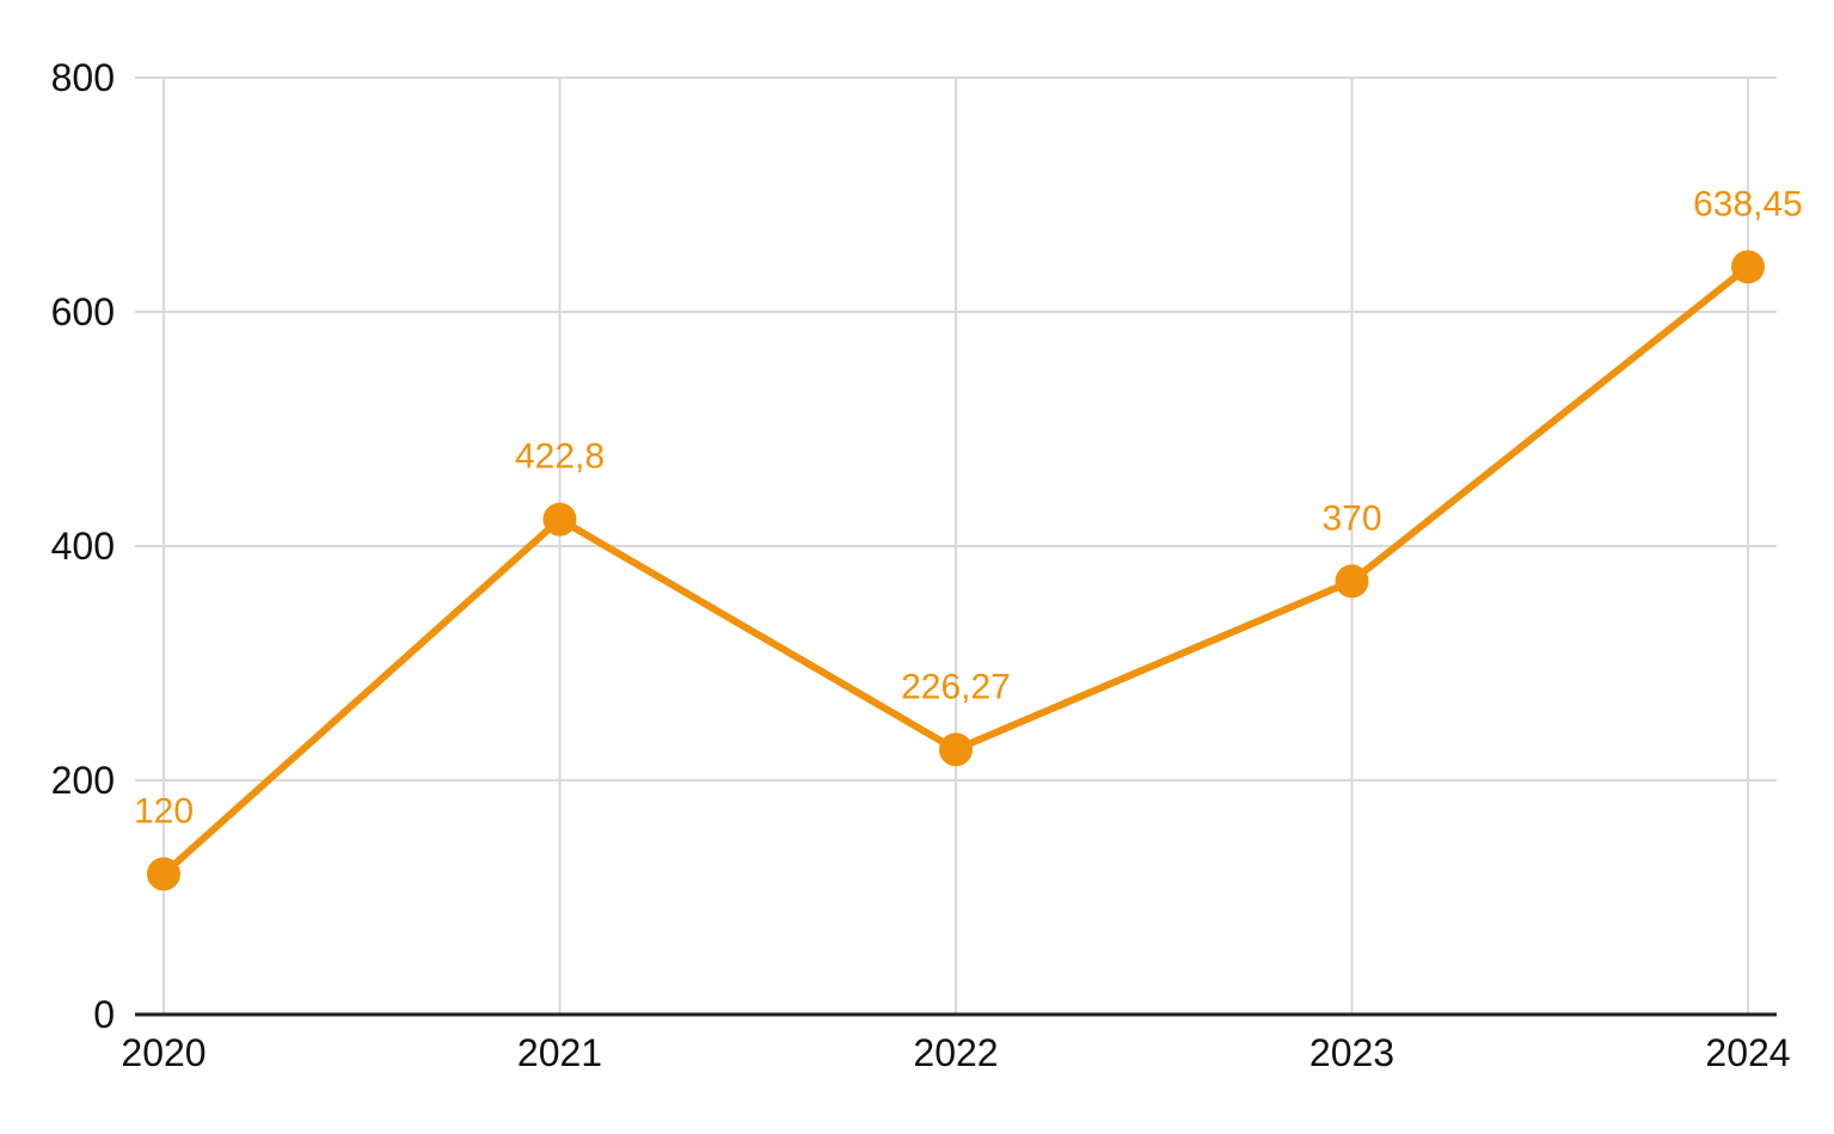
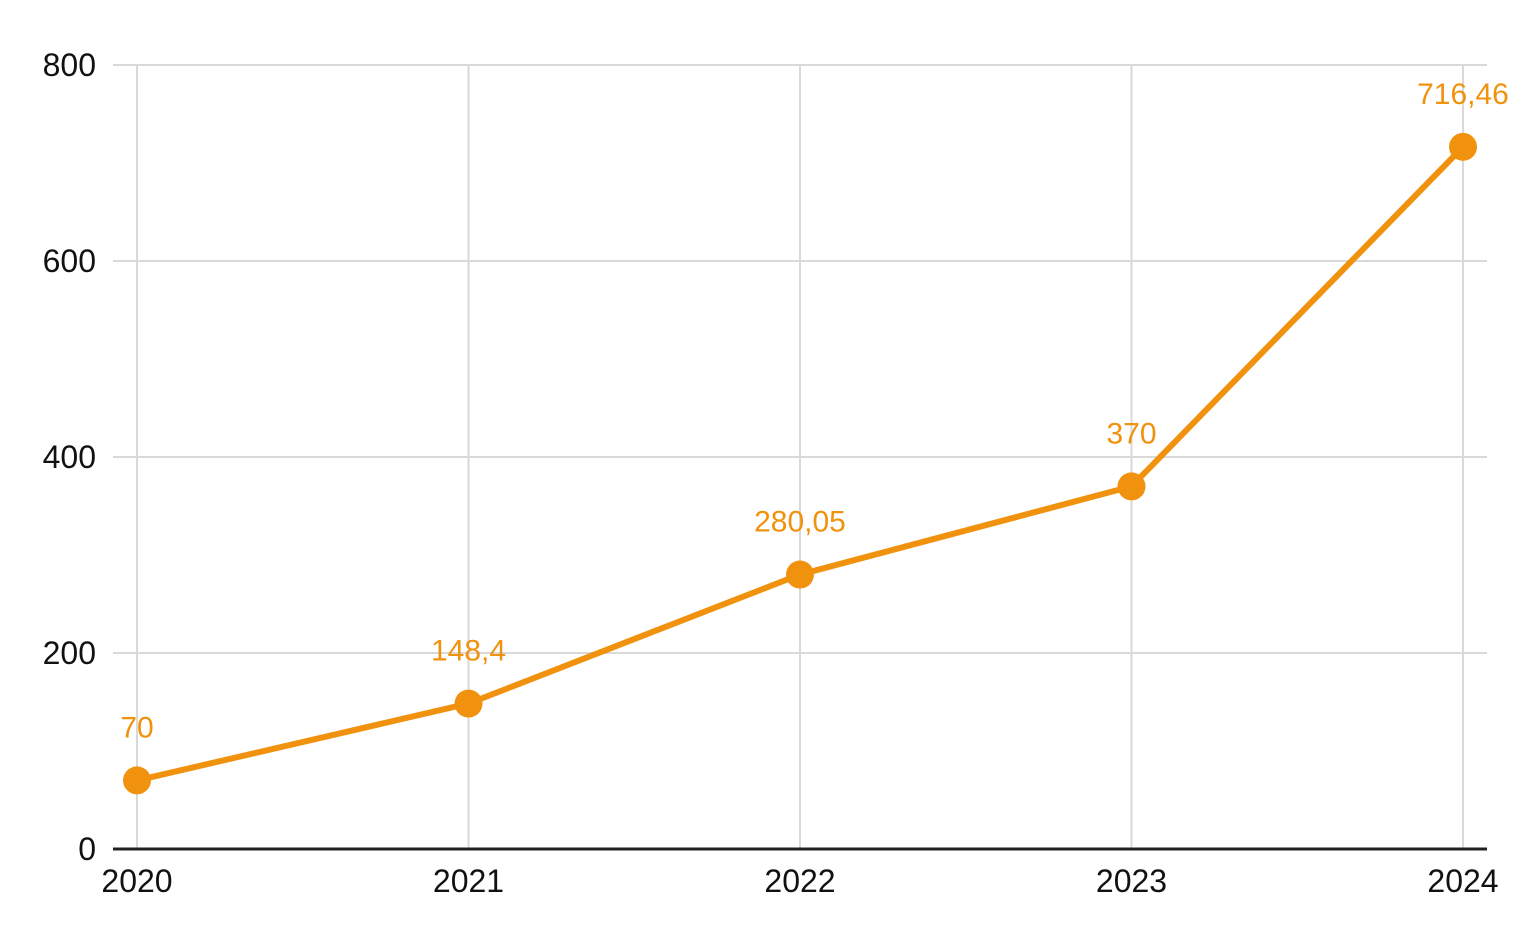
2020: 120 -> 70
2021: 422,8 -> 148,4
2022: 226,27 -> 280,05
2024: 638,45 -> 716,46
